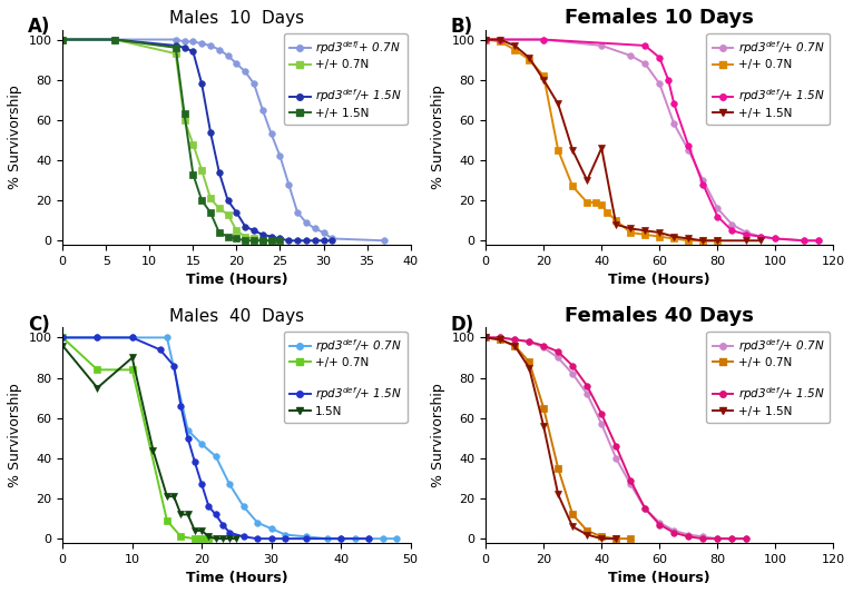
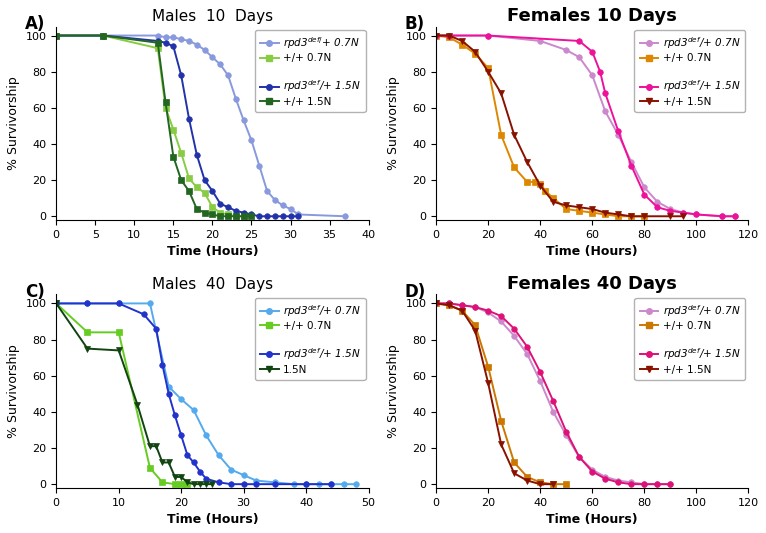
Females 10 Days/+/+ 1.5N/40: 46 -> 17
Males 40 Days/1.5N/0: 96 -> 100
Males 40 Days/1.5N/10: 90 -> 74
